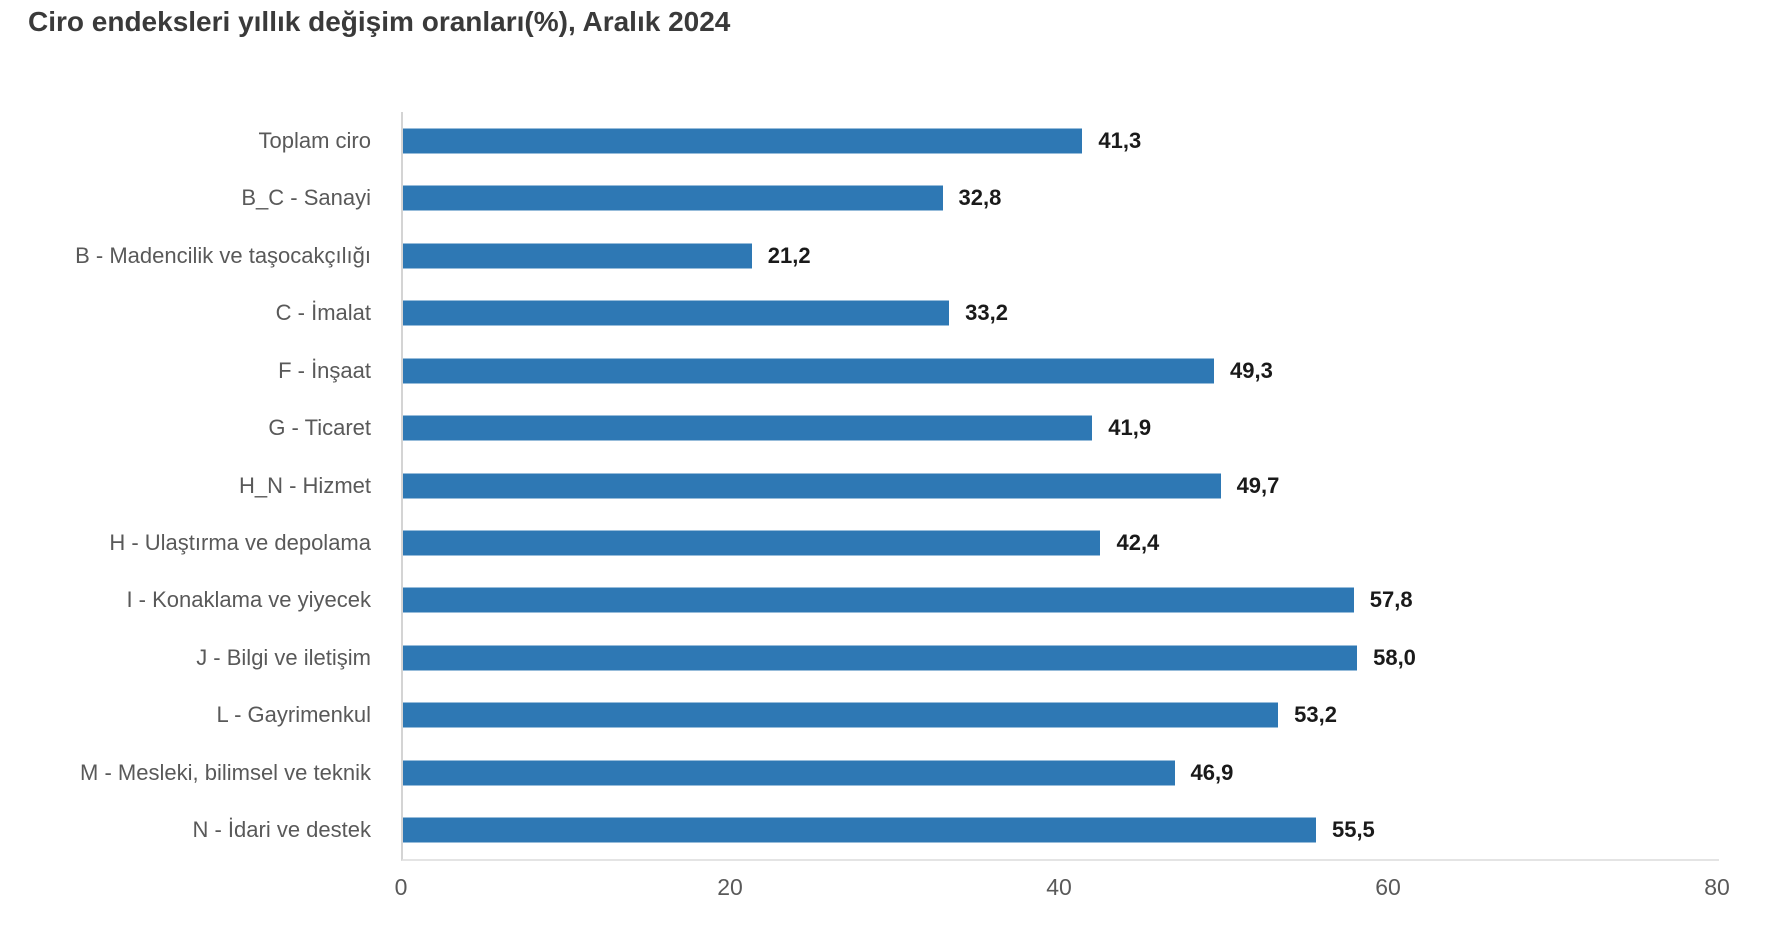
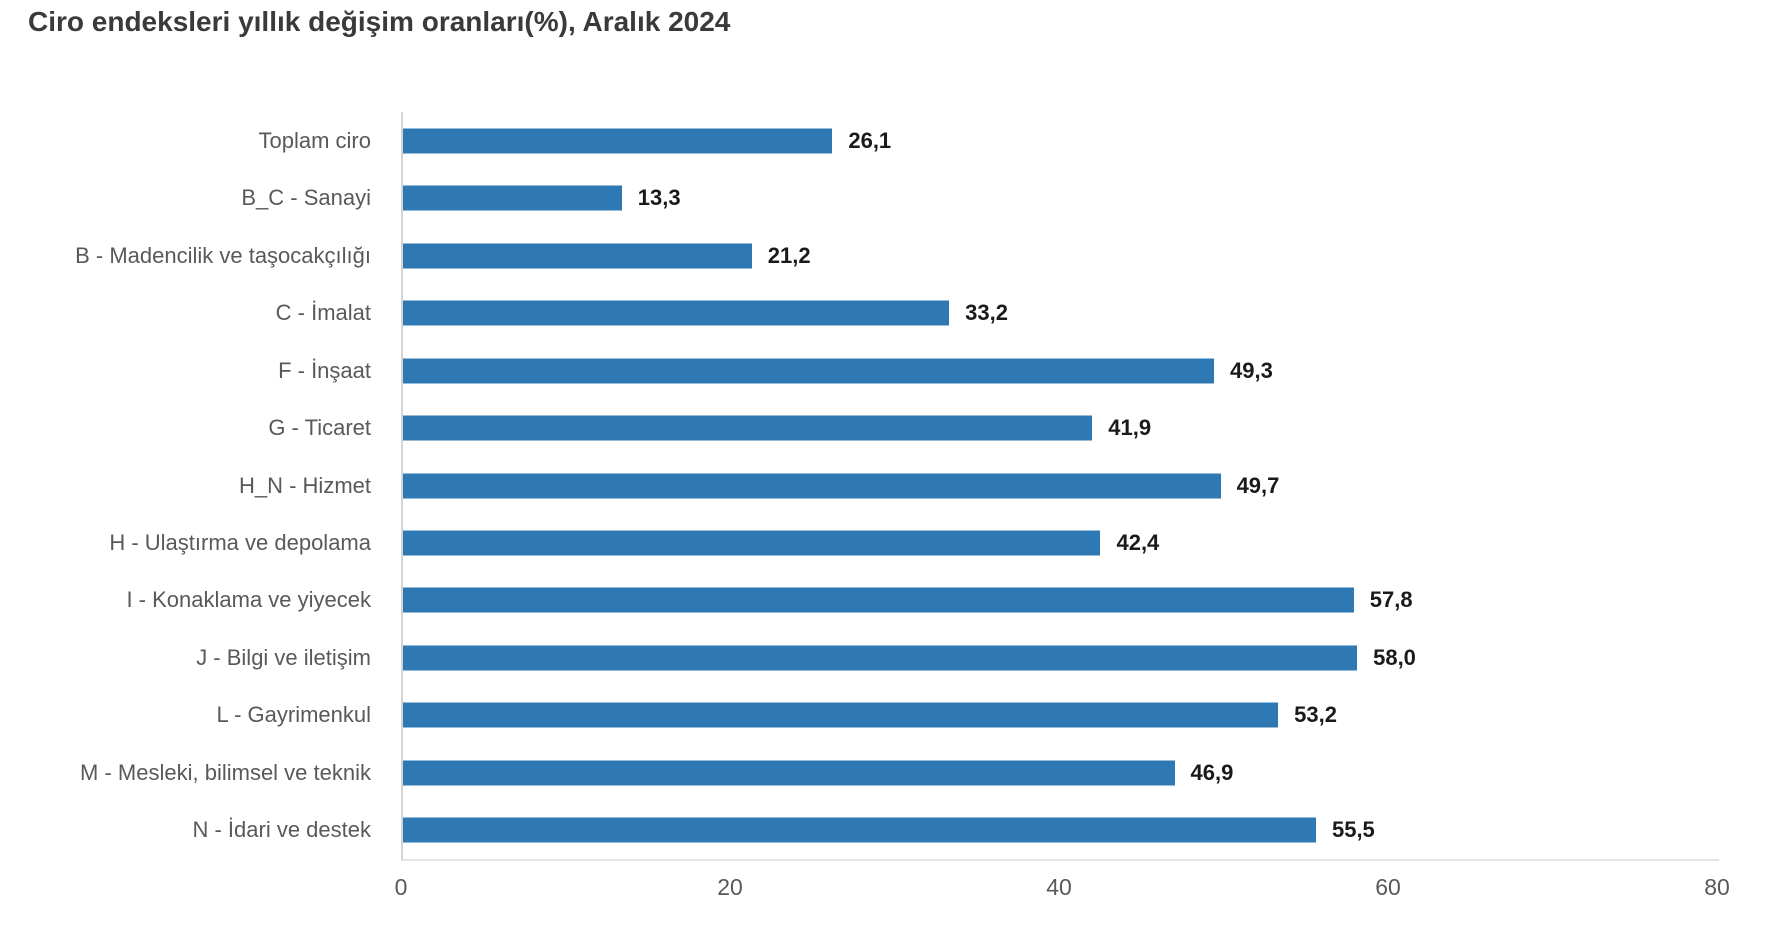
Toplam ciro: 41,3 -> 26,1
B_C - Sanayi: 32,8 -> 13,3
